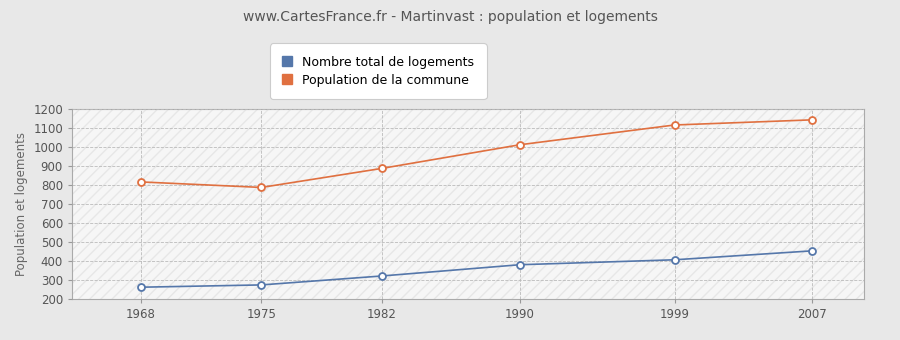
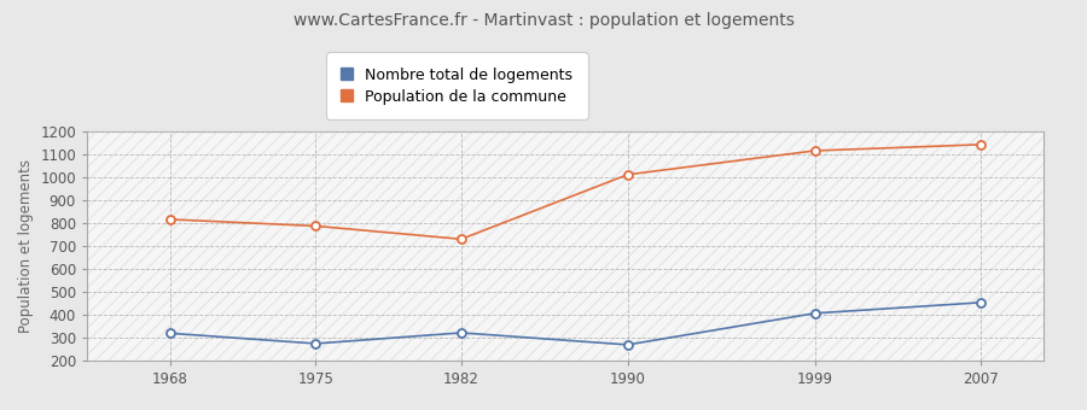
Nombre total de logements/1968: 260 -> 320
Population de la commune/1982: 890 -> 730
Nombre total de logements/1990: 380 -> 270
